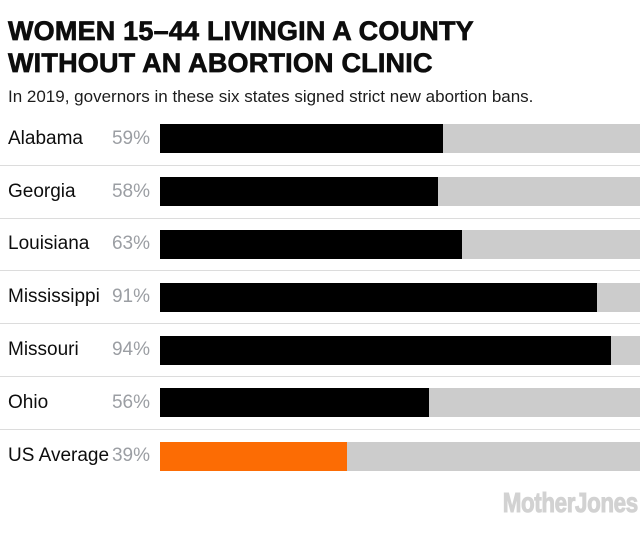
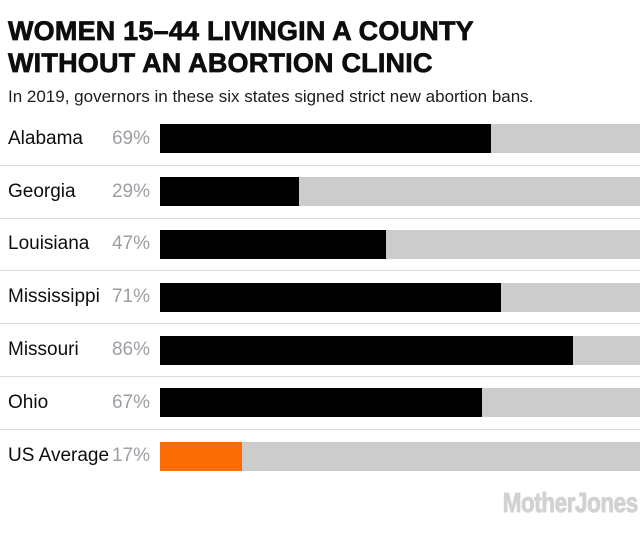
Alabama: 59% -> 69%
Georgia: 58% -> 29%
Louisiana: 63% -> 47%
Mississippi: 91% -> 71%
Missouri: 94% -> 86%
Ohio: 56% -> 67%
US Average: 39% -> 17%
